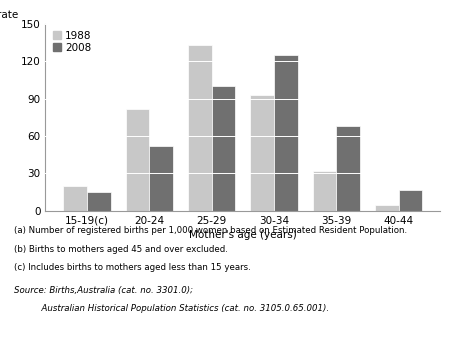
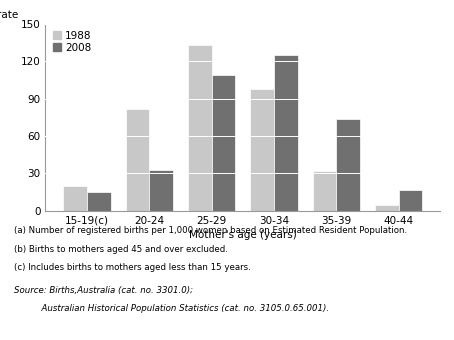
2008/20-24: 52 -> 33
2008/25-29: 100 -> 109
1988/30-34: 93 -> 98
2008/35-39: 68 -> 74
